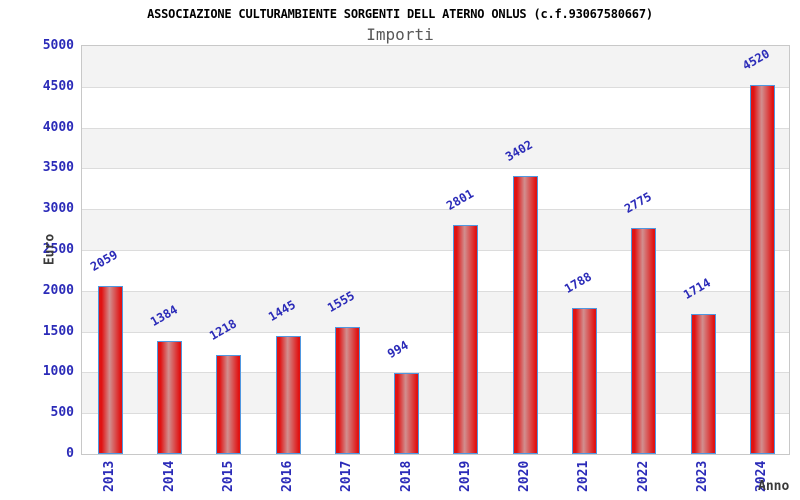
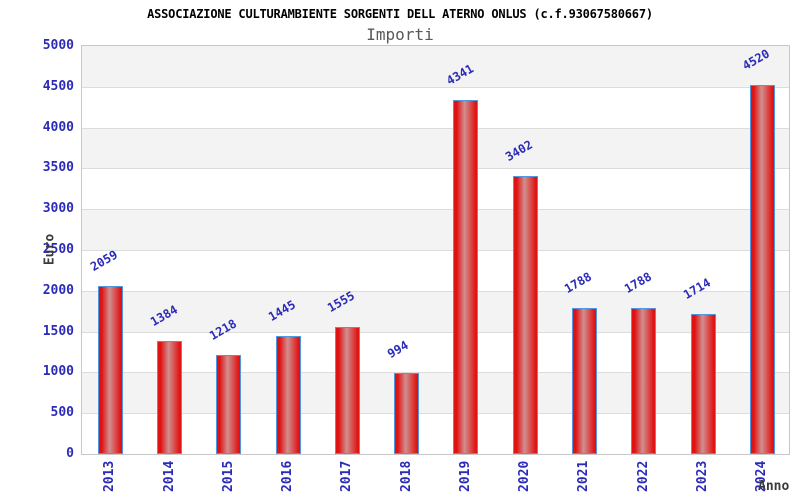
2019: 2801 -> 4341
2022: 2775 -> 1788
